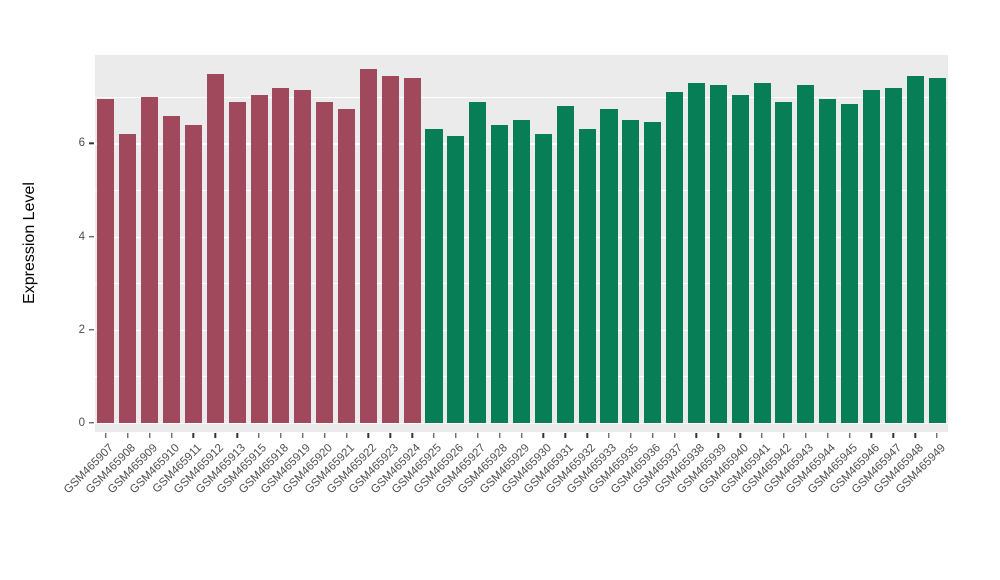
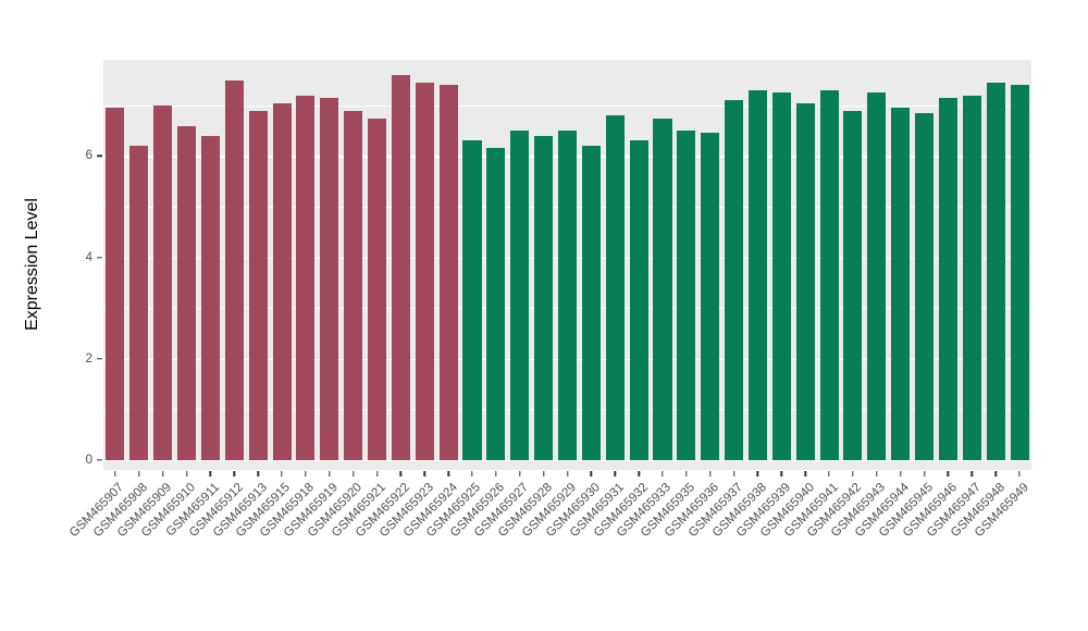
GSM465927: 6.9 -> 6.5
